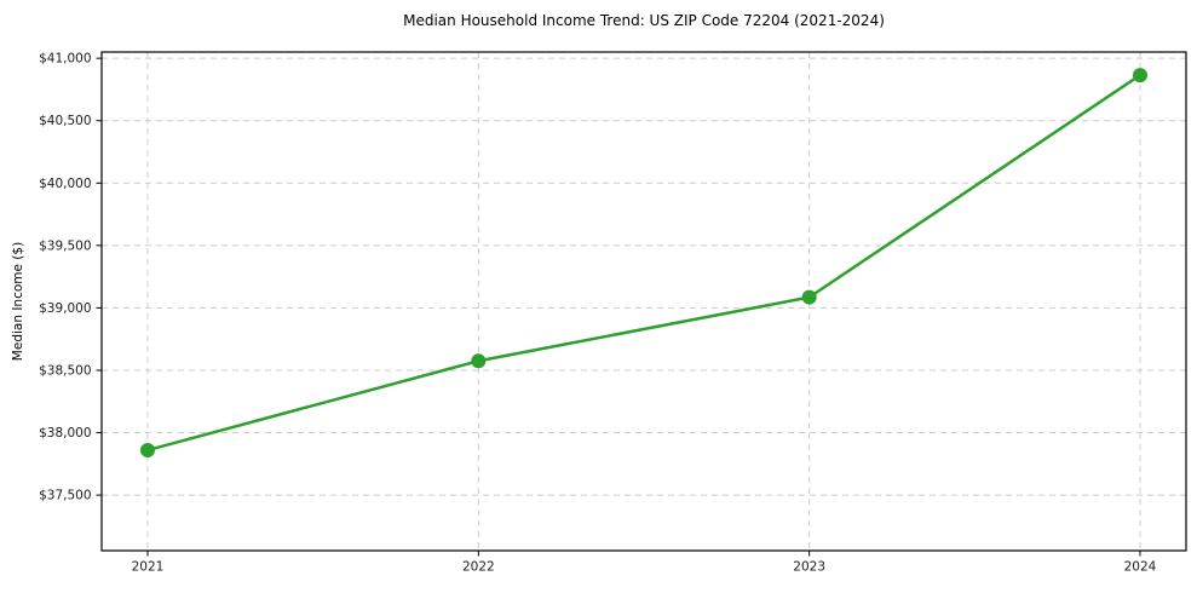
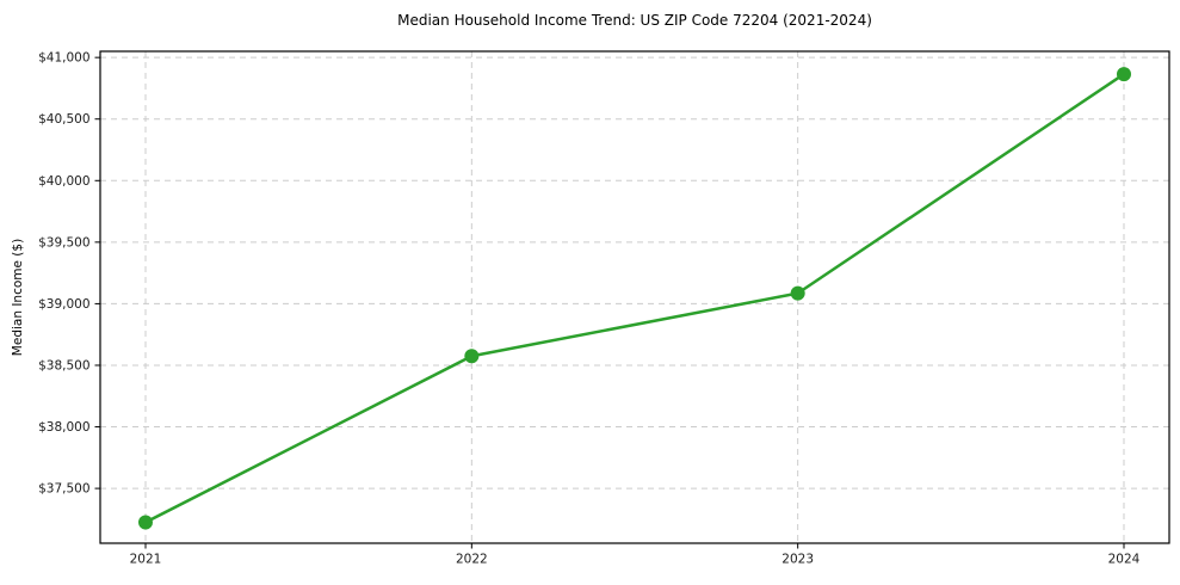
2021: $37860 -> $37220
